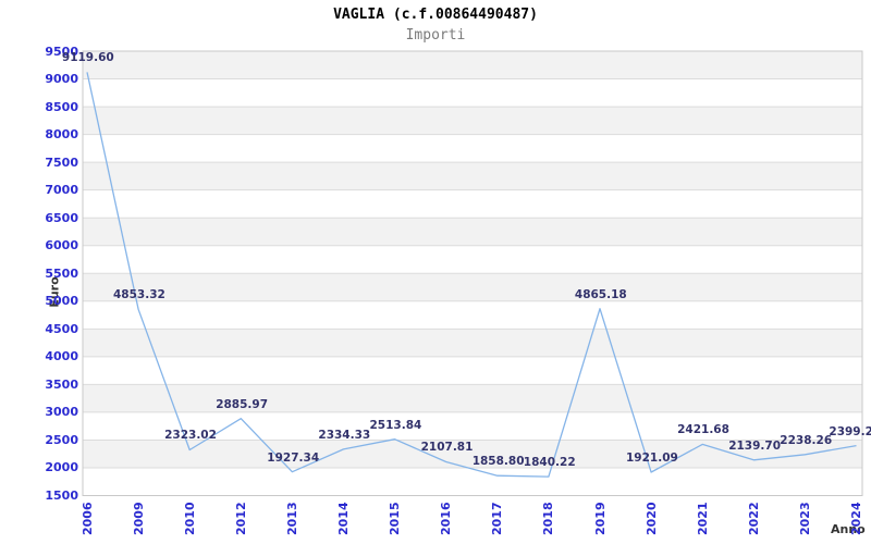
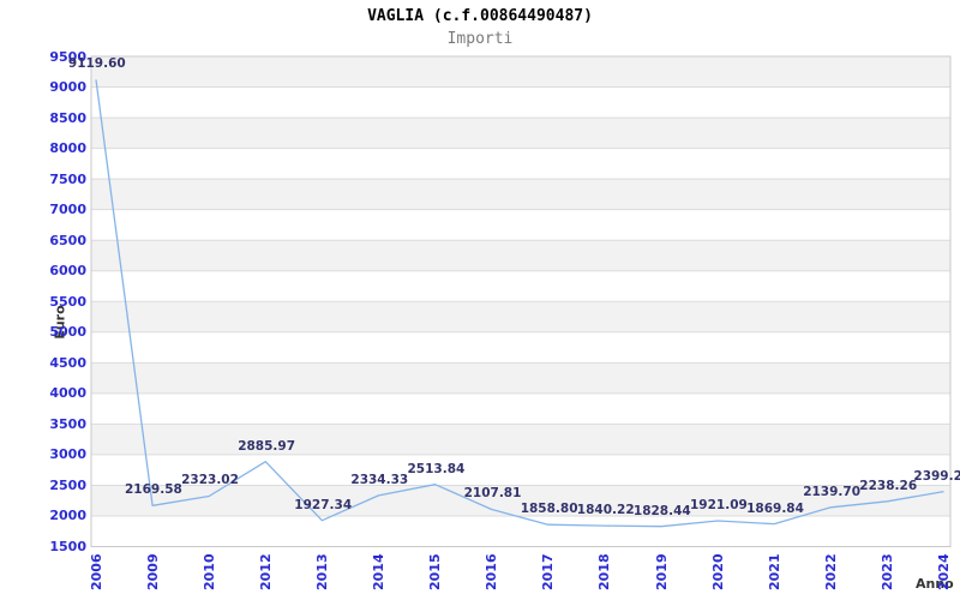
2009: 4853.32 -> 2169.58
2019: 4865.18 -> 1828.44
2021: 2421.68 -> 1869.84
